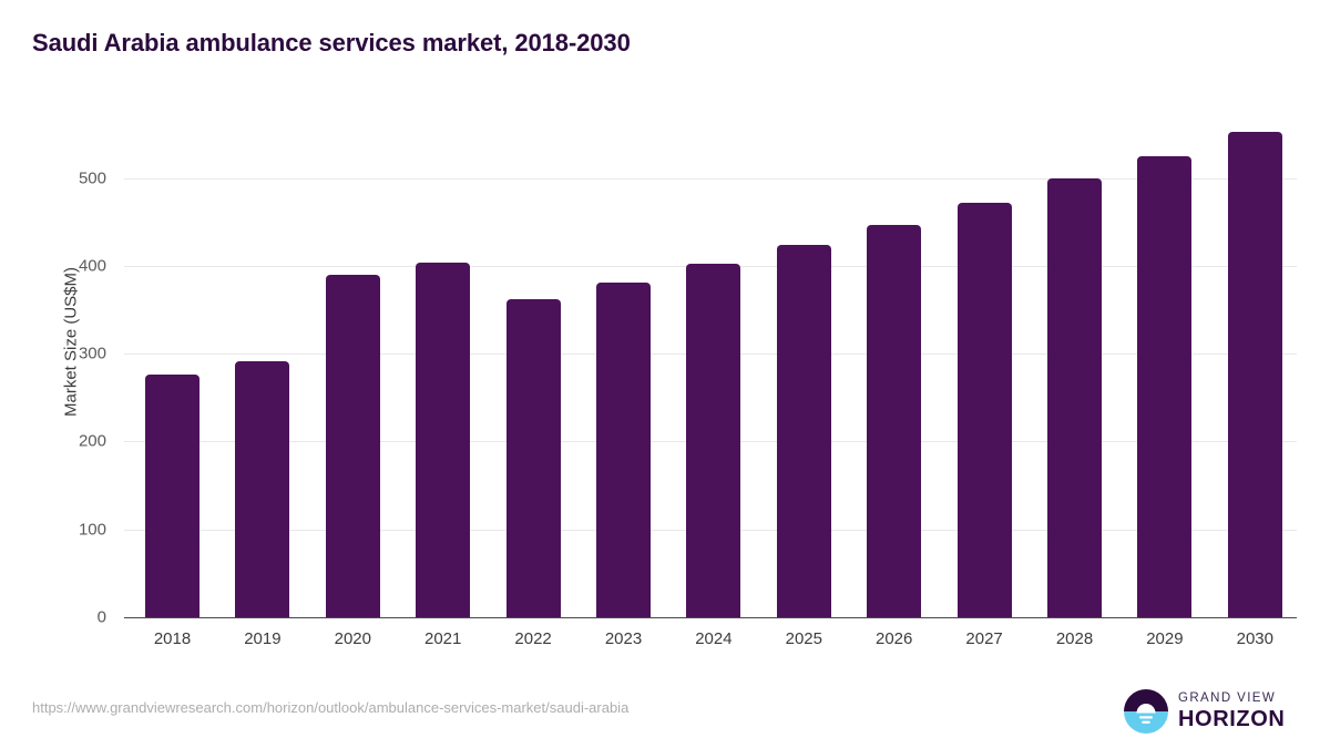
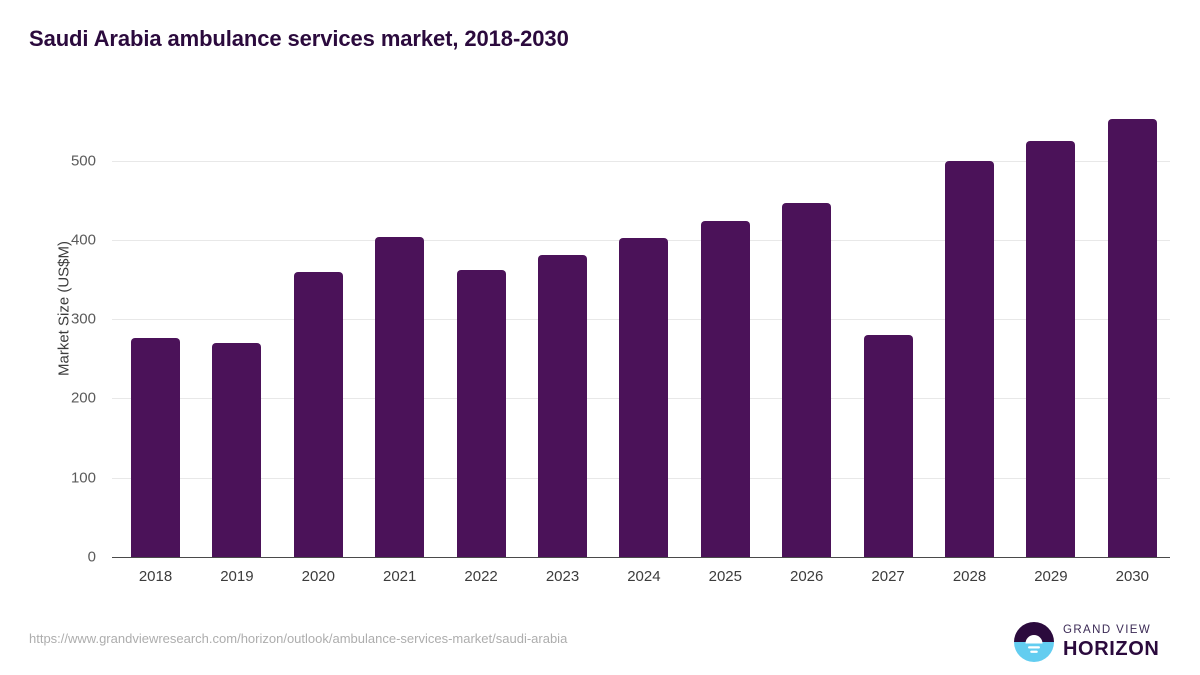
2019: 290 -> 270
2020: 390 -> 360
2027: 470 -> 280
